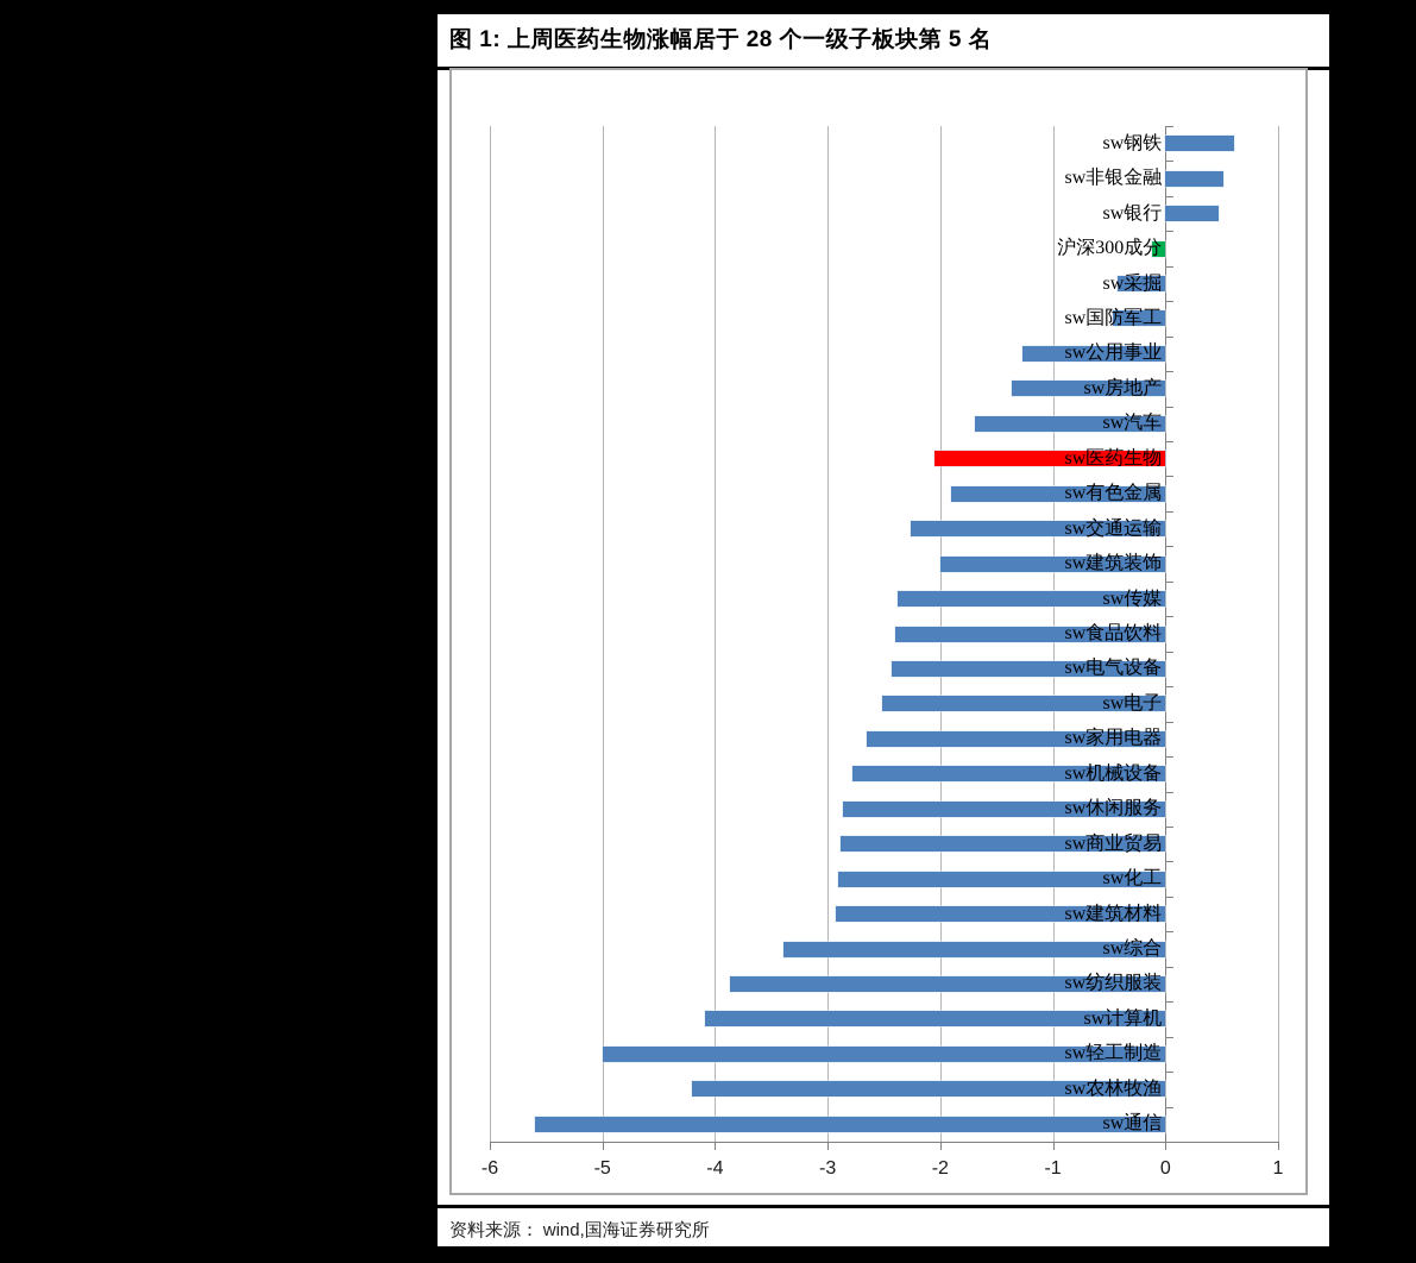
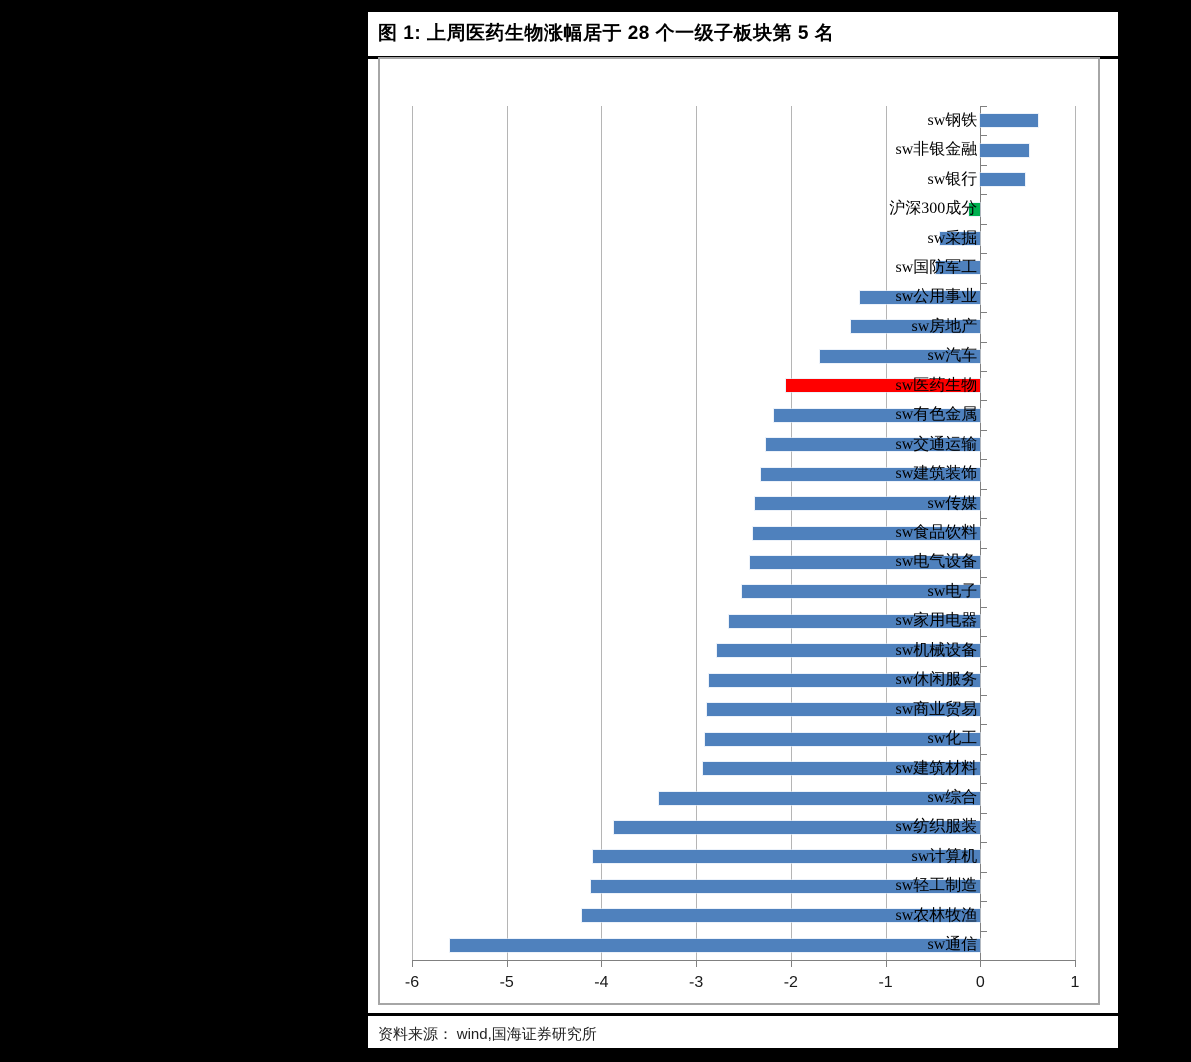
sw有色金属: -1.9 -> -2.2
sw建筑装饰: -2.0 -> -2.3
sw轻工制造: -5.0 -> -4.1
